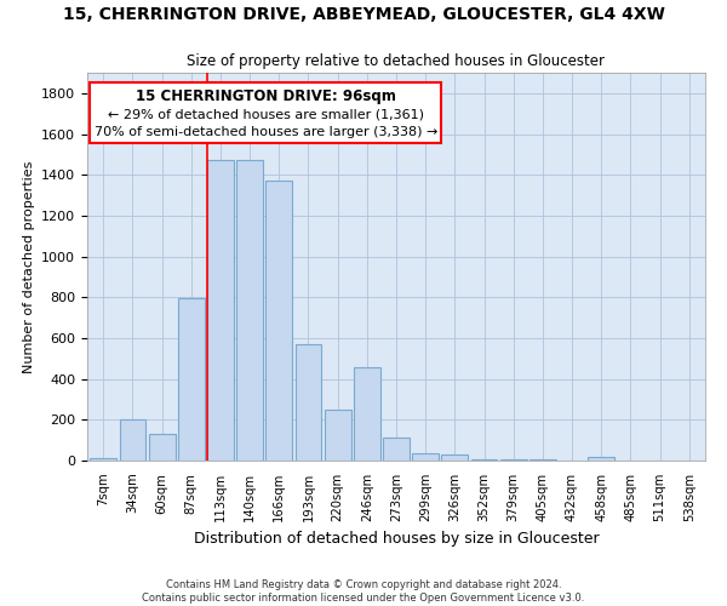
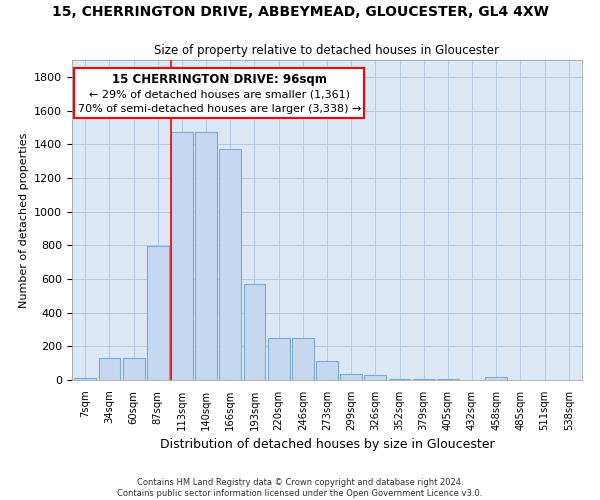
34sqm: 200 -> 130
246sqm: 460 -> 250
